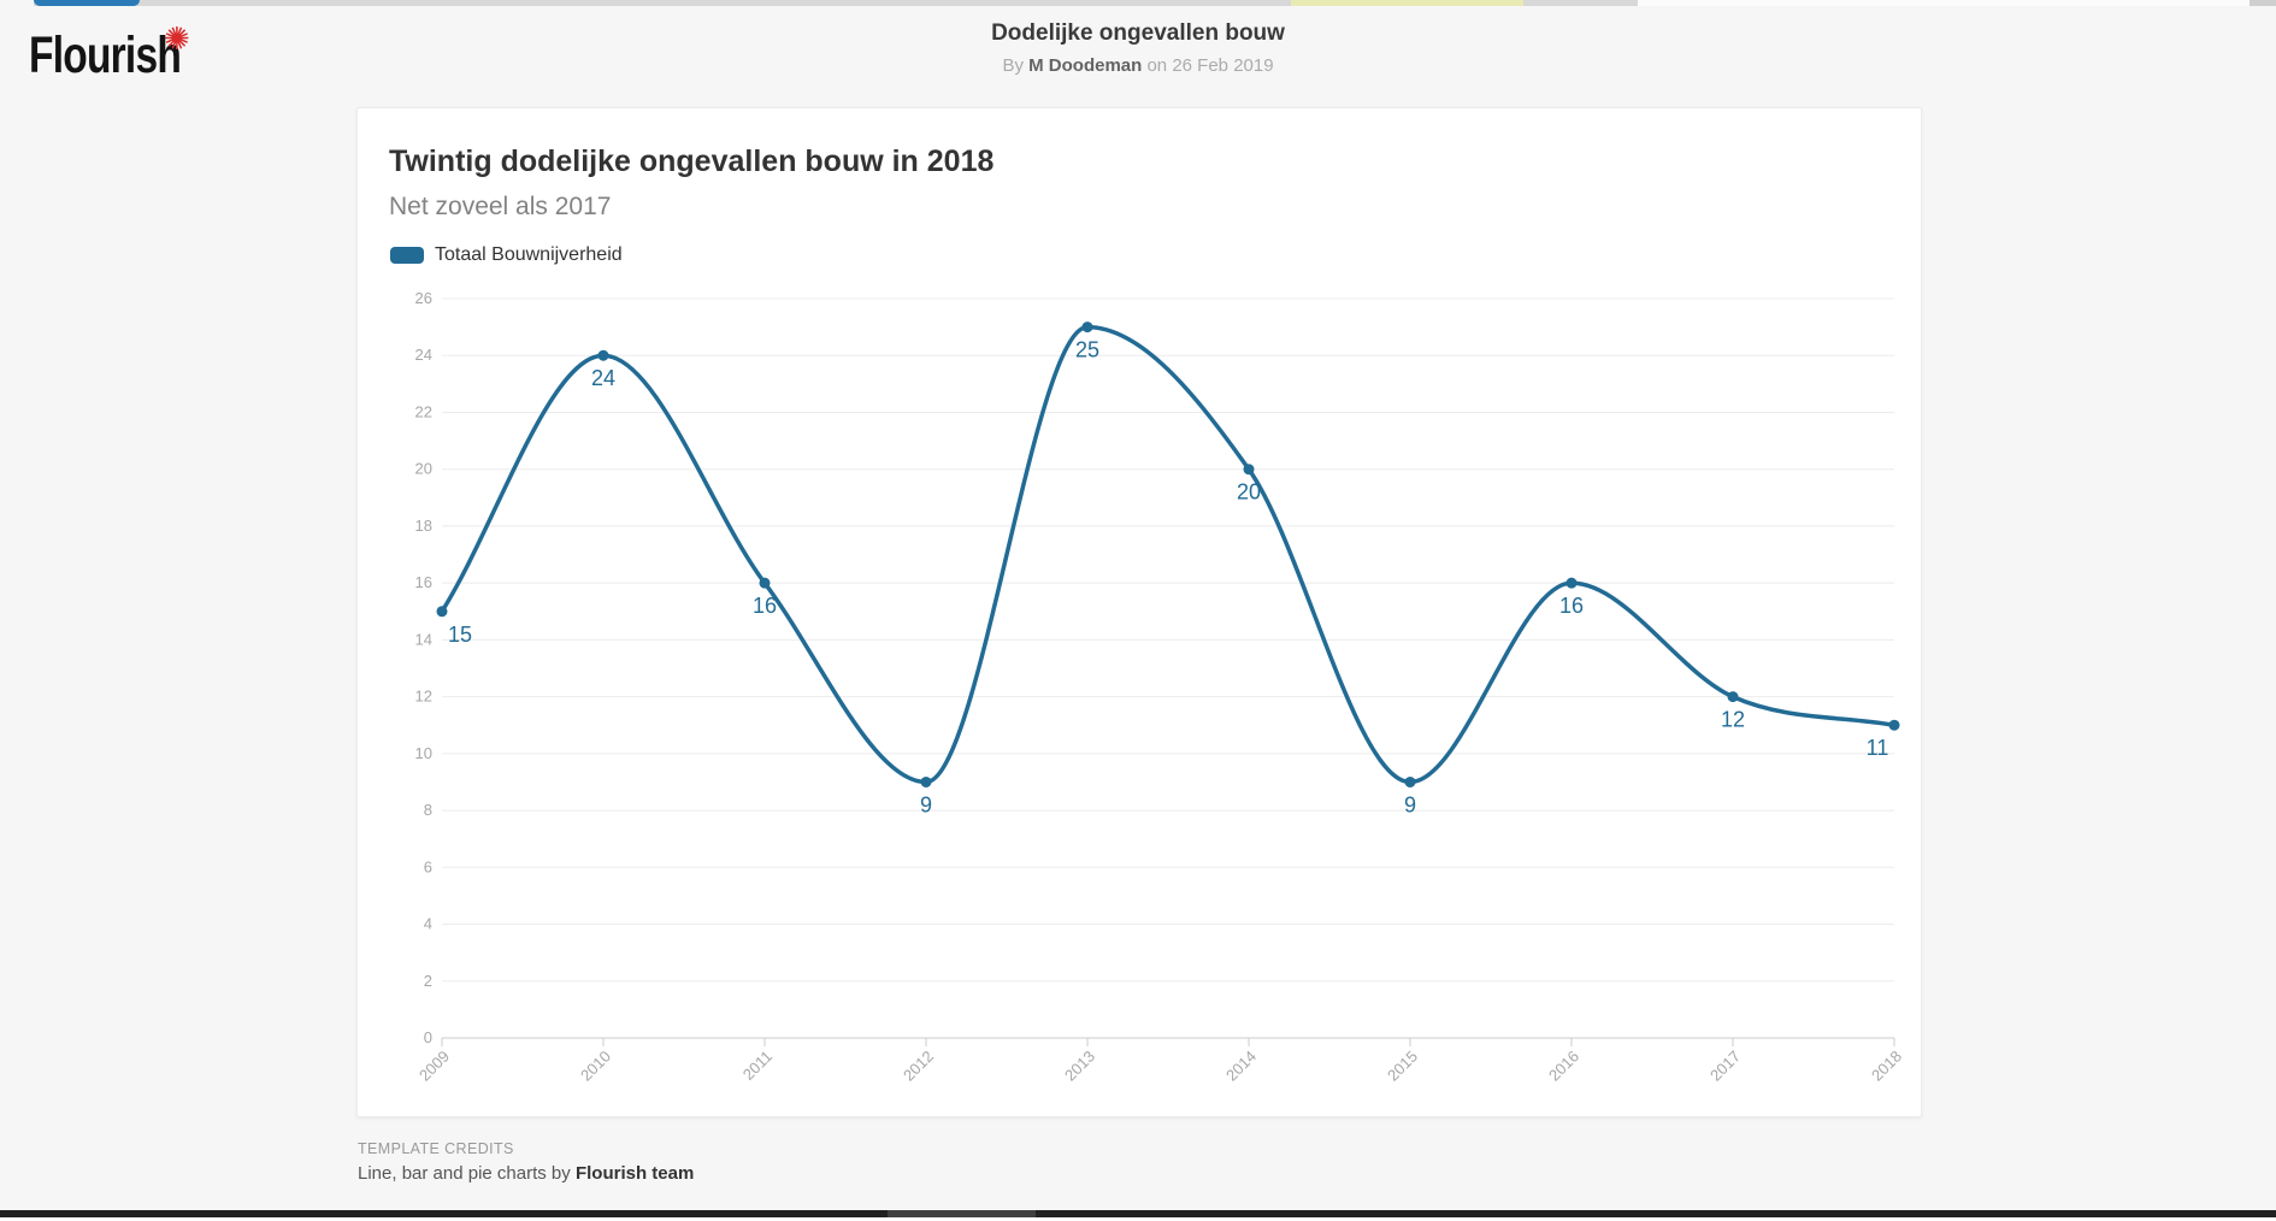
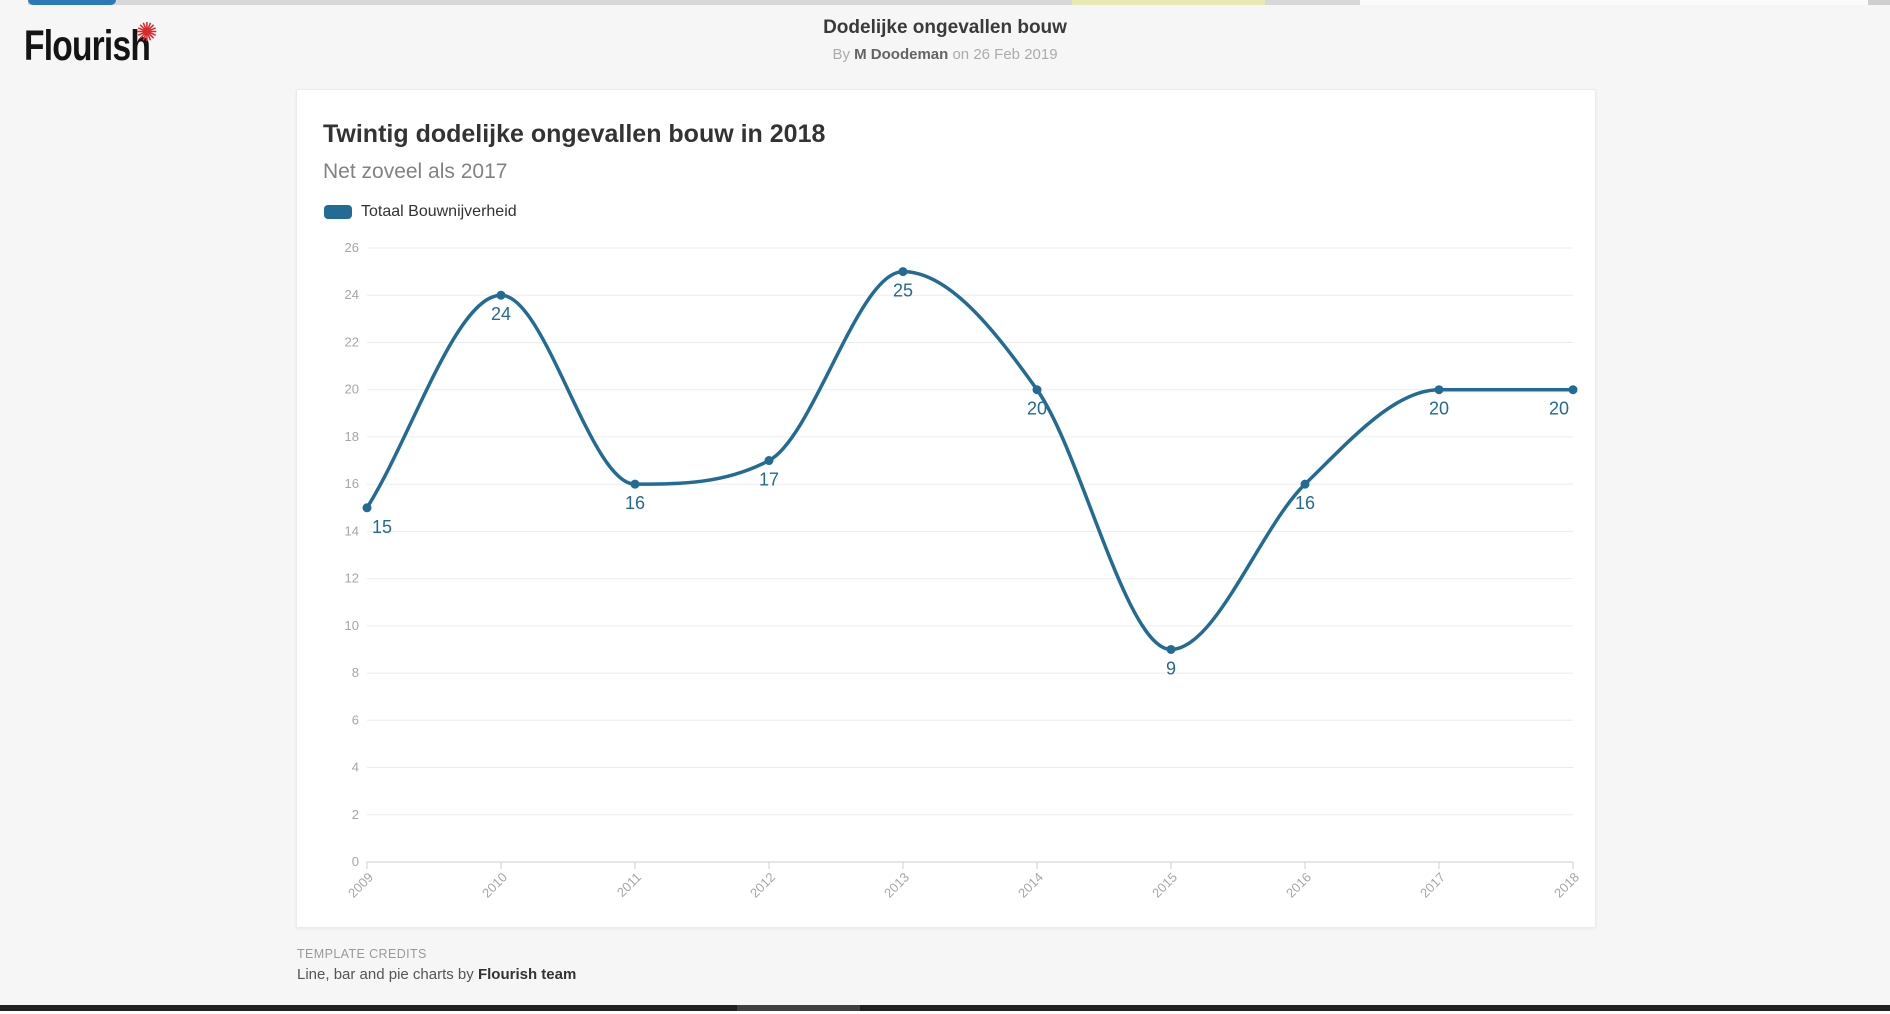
2012: 9 -> 17
2017: 12 -> 20
2018: 11 -> 20
